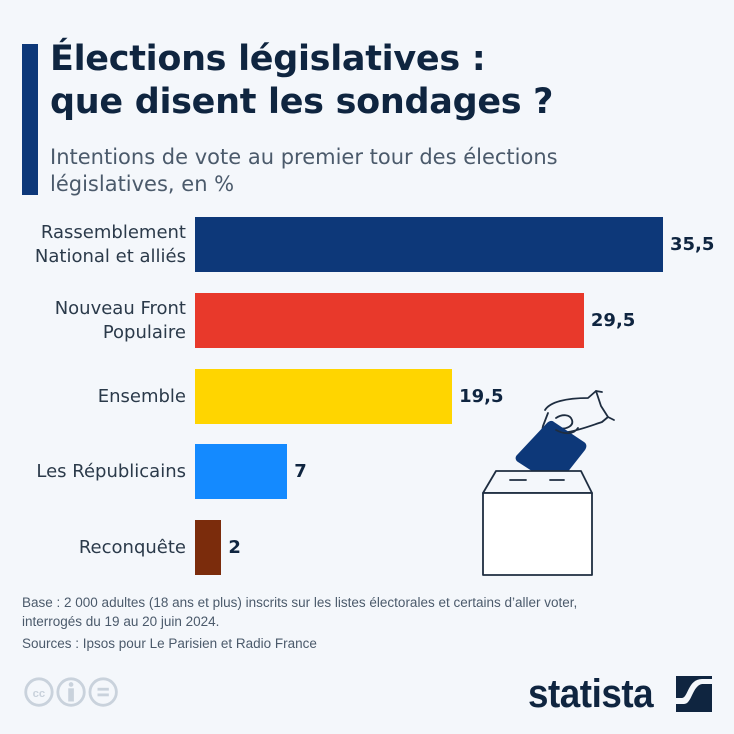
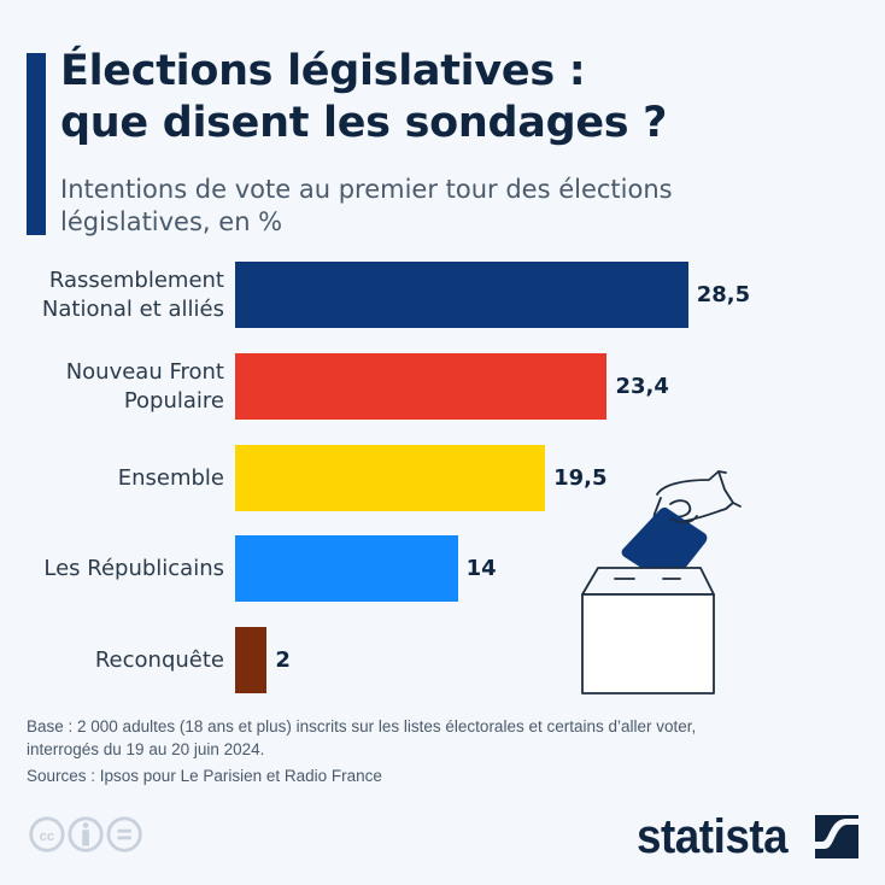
Rassemblement National et alliés: 35,5 -> 28,5
Nouveau Front Populaire: 29,5 -> 23,4
Les Républicains: 7 -> 14
